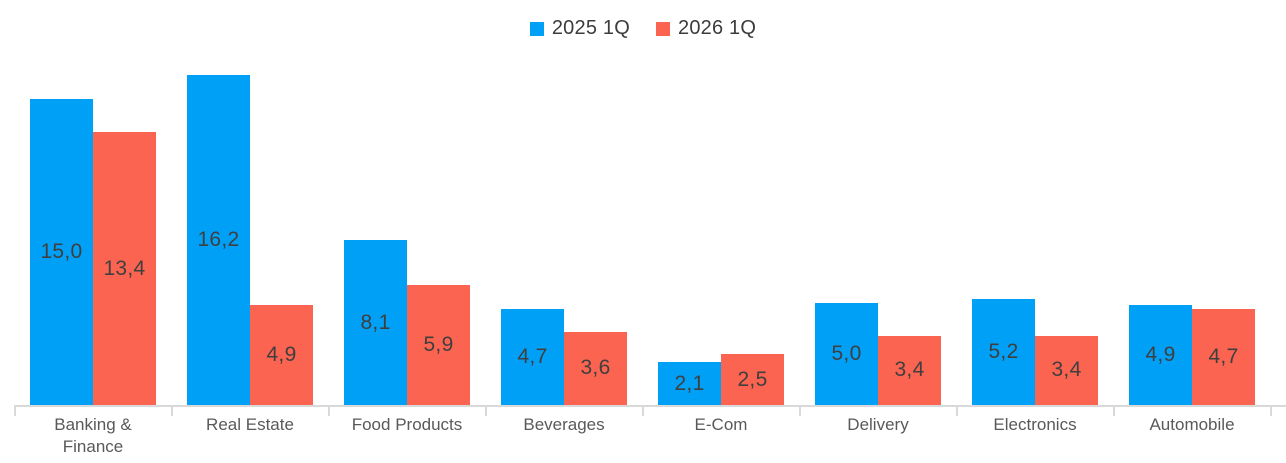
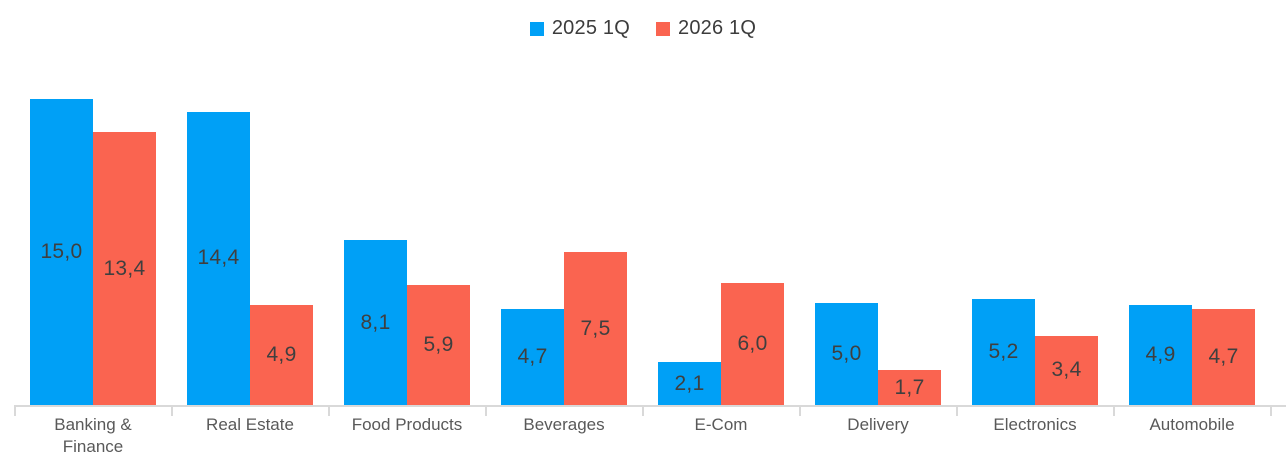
2025 1Q/Real Estate: 16,2 -> 14,4
2026 1Q/Beverages: 3,6 -> 7,5
2026 1Q/E-Com: 2,5 -> 6,0
2026 1Q/Delivery: 3,4 -> 1,7
